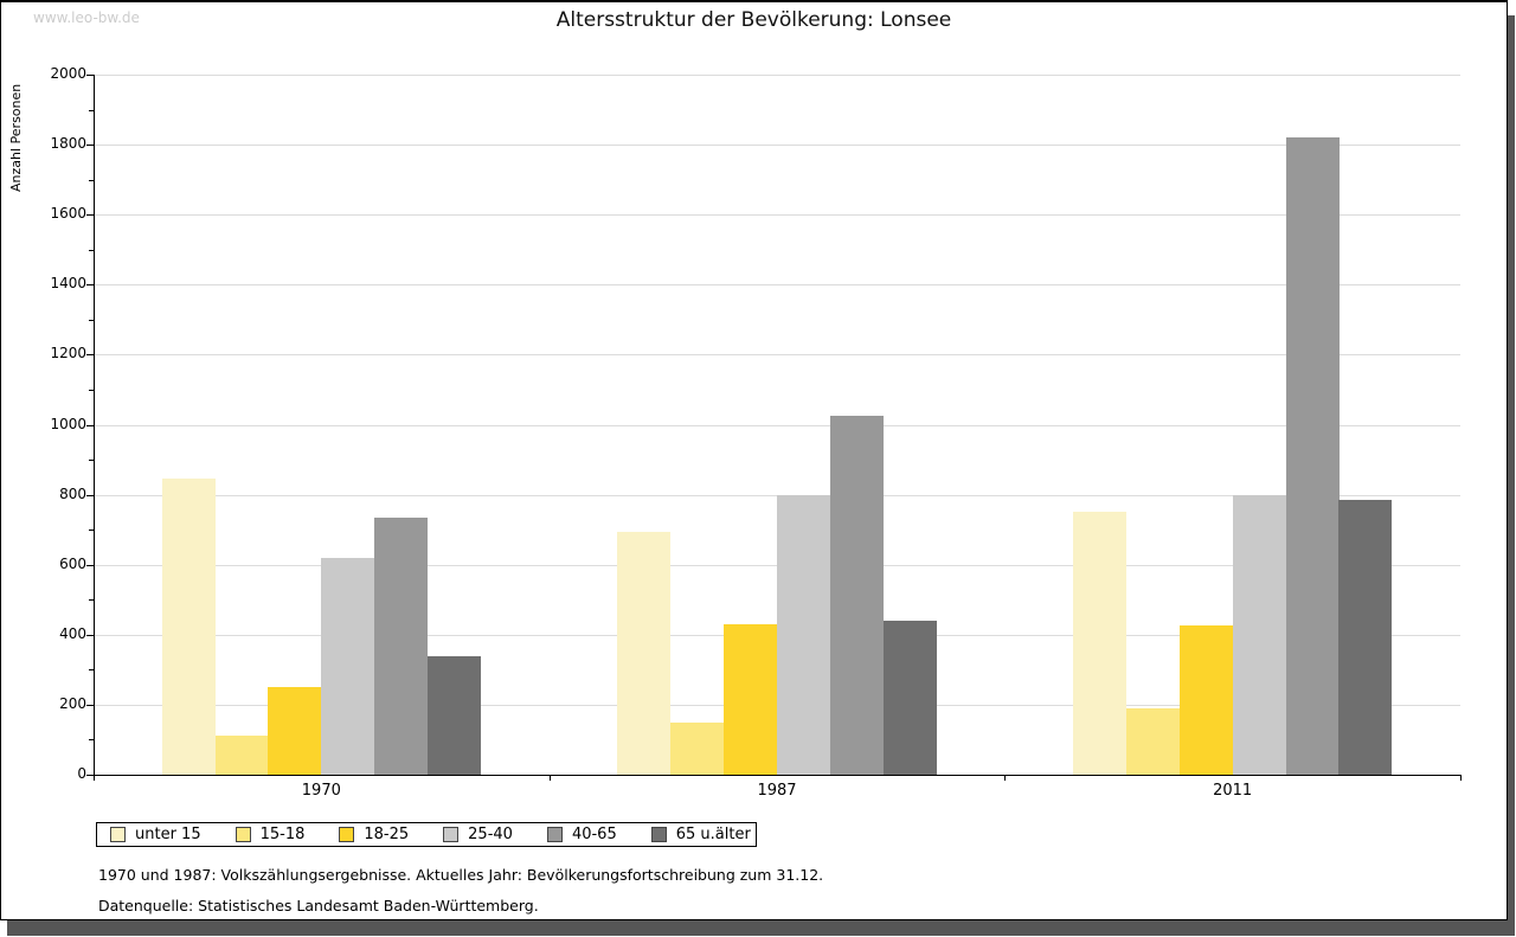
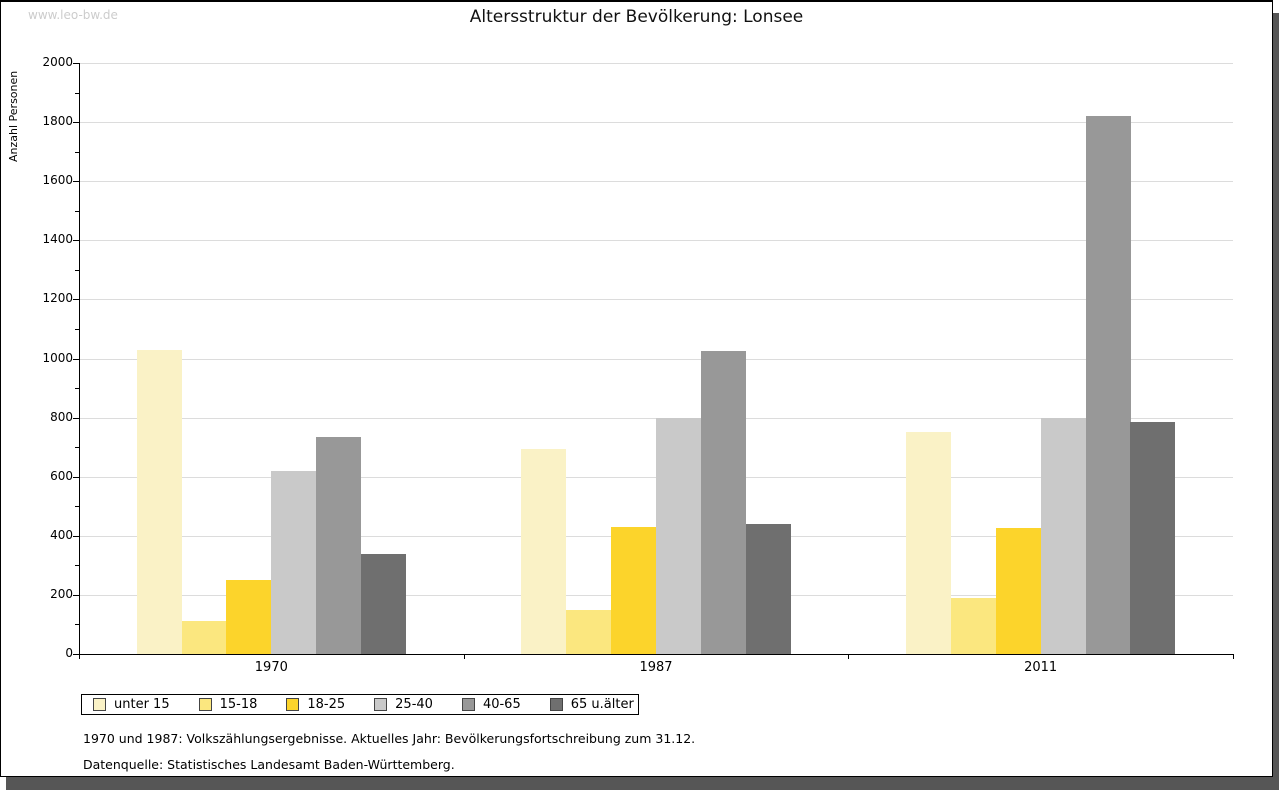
unter 15/1970: 840 -> 1030
